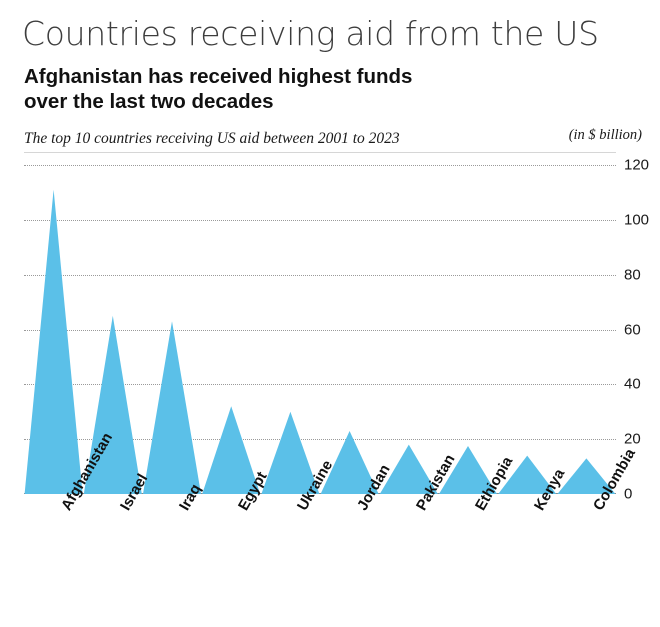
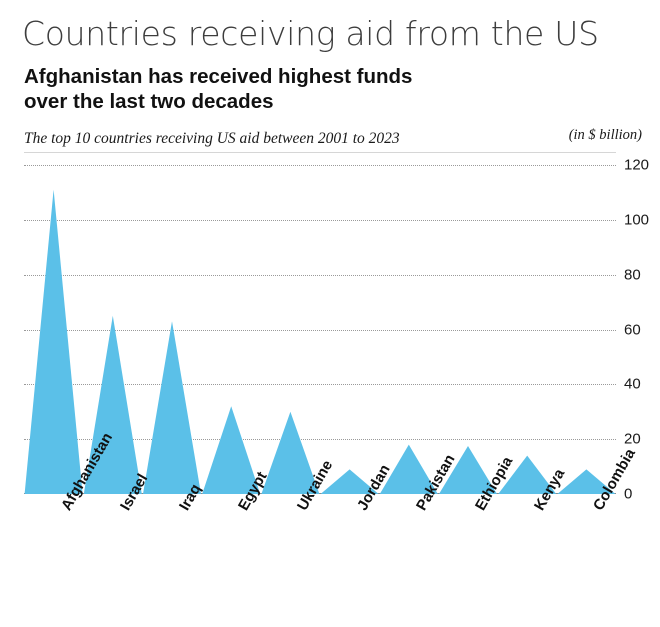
Jordan: 23 -> 9
Colombia: 13 -> 9
